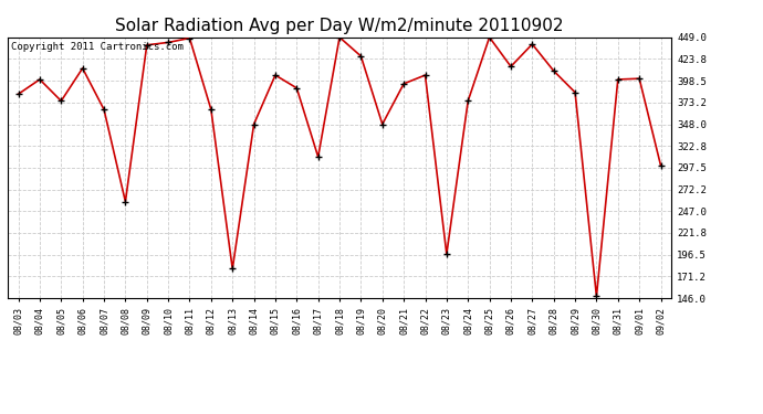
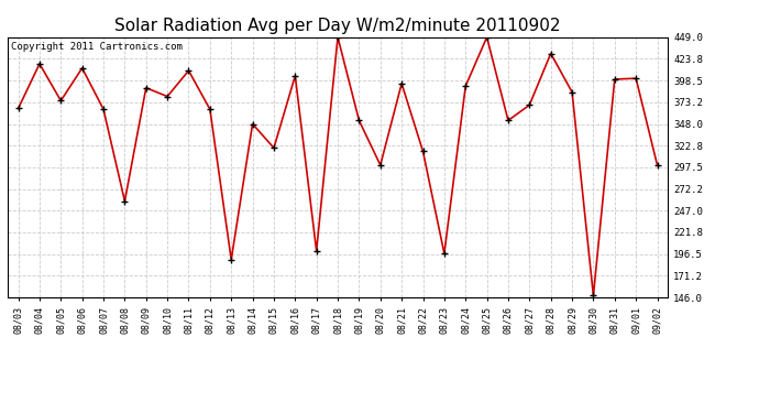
08/03: 383 -> 366
08/04: 400 -> 418
08/09: 440 -> 390
08/10: 443 -> 380
08/11: 448 -> 410
08/13: 180 -> 190
08/15: 405 -> 320
08/16: 390 -> 404
08/17: 310 -> 200
08/19: 427 -> 352
08/20: 348 -> 300
08/22: 405 -> 316
08/24: 375 -> 392
08/26: 415 -> 352
08/27: 441 -> 370
08/28: 410 -> 430
